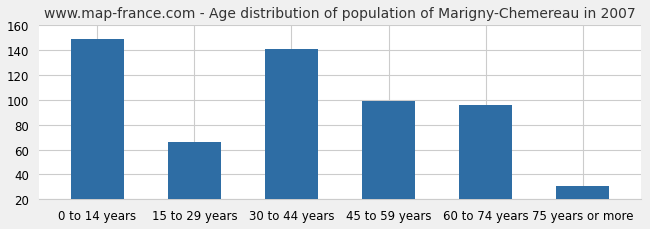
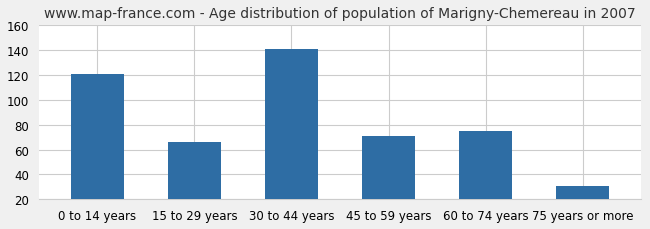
0 to 14 years: 149 -> 121
45 to 59 years: 99 -> 71
60 to 74 years: 96 -> 75
